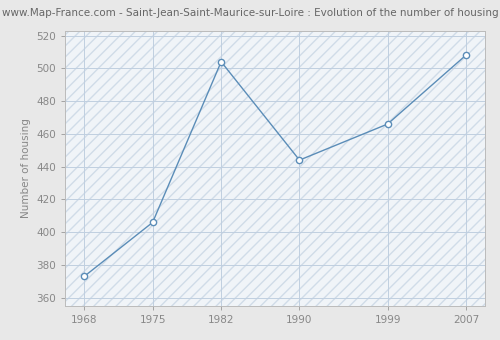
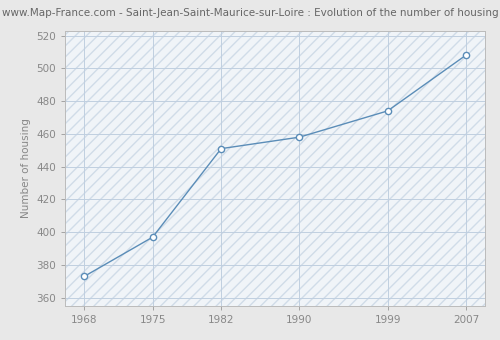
1975: 406 -> 397
1982: 504 -> 451
1990: 444 -> 458
1999: 466 -> 474
